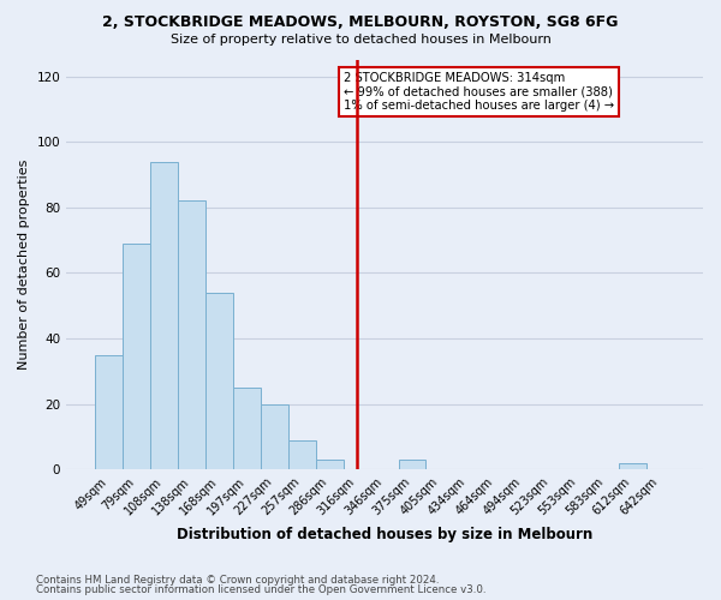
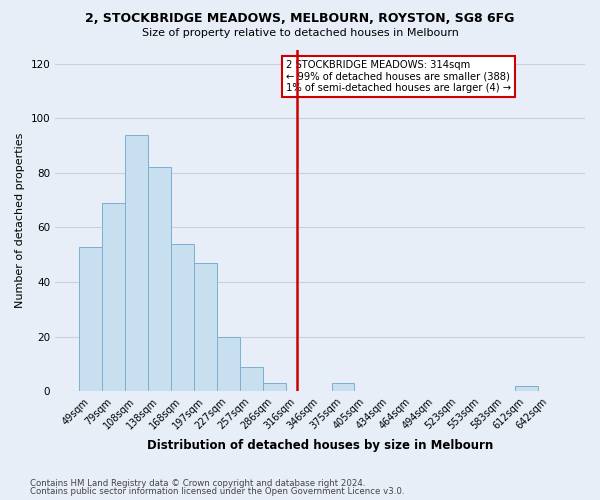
49sqm: 35 -> 53
197sqm: 25 -> 47
